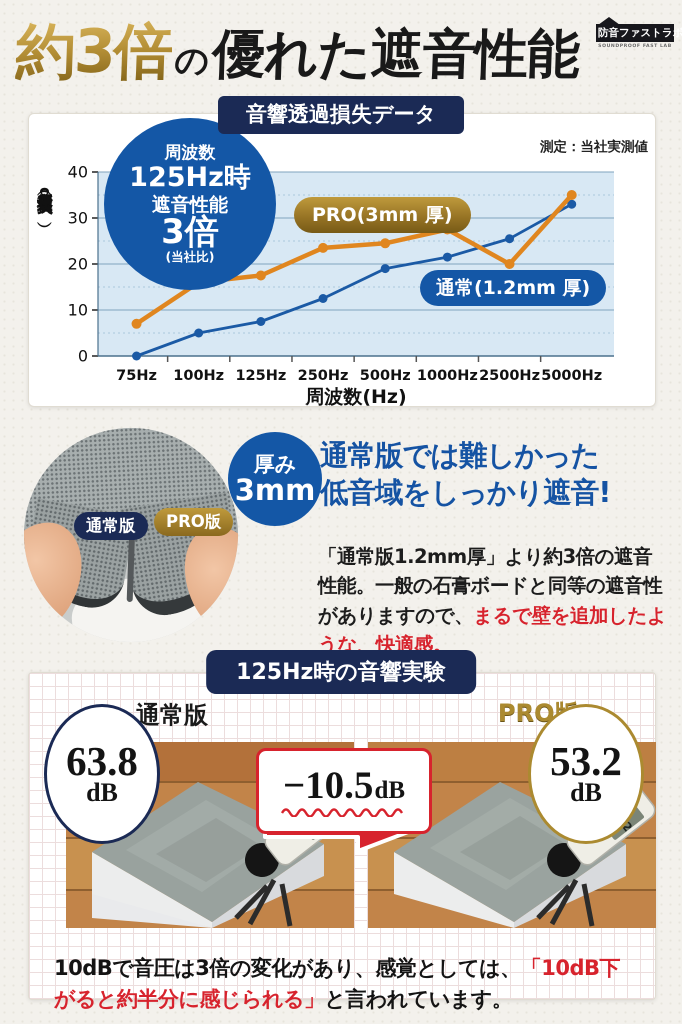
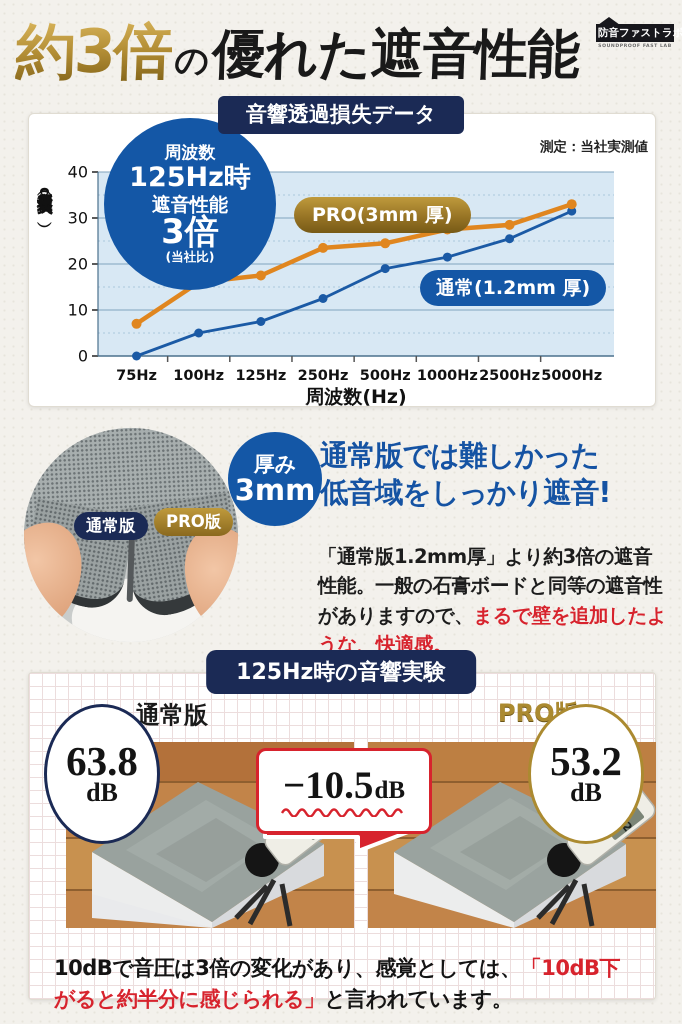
PRO(3mm 厚)/2500Hz: 20 -> 28
PRO(3mm 厚)/5000Hz: 35 -> 33
通常(1.2mm 厚)/5000Hz: 33 -> 32
